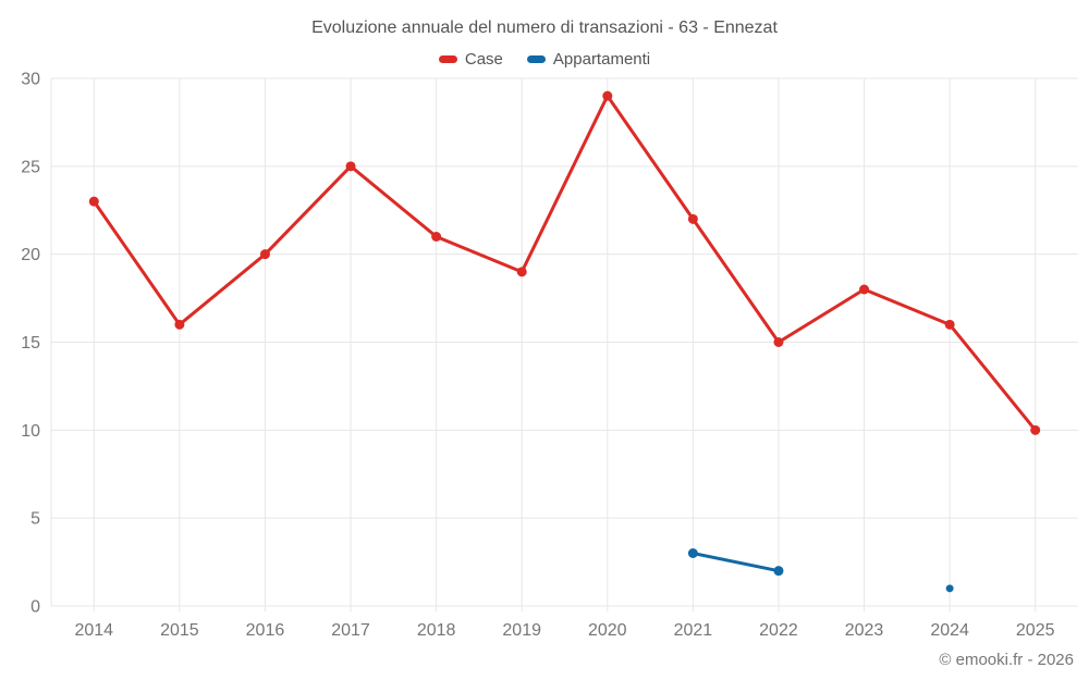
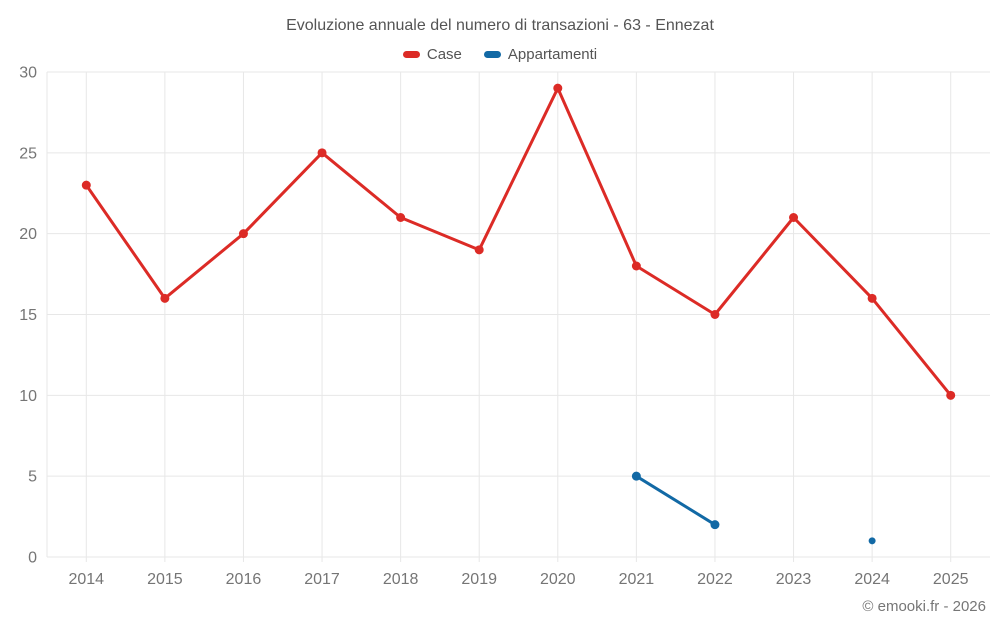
Case/2021: 22 -> 18
Appartamenti/2021: 3 -> 5
Case/2023: 18 -> 21
